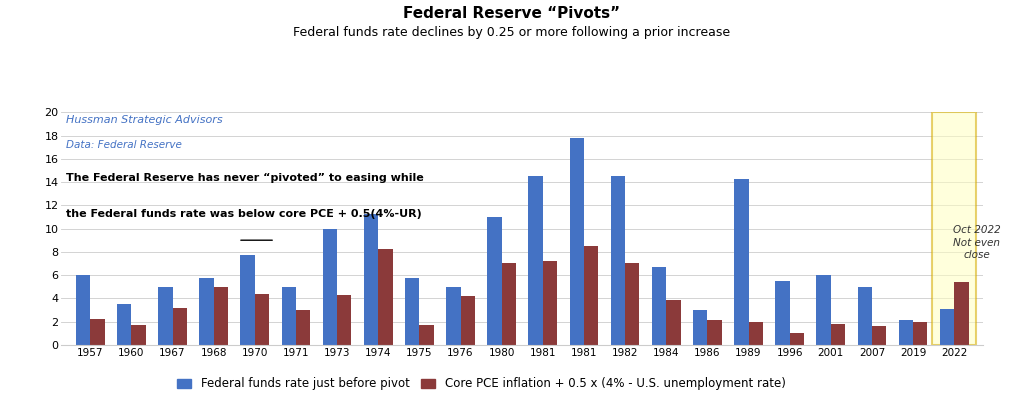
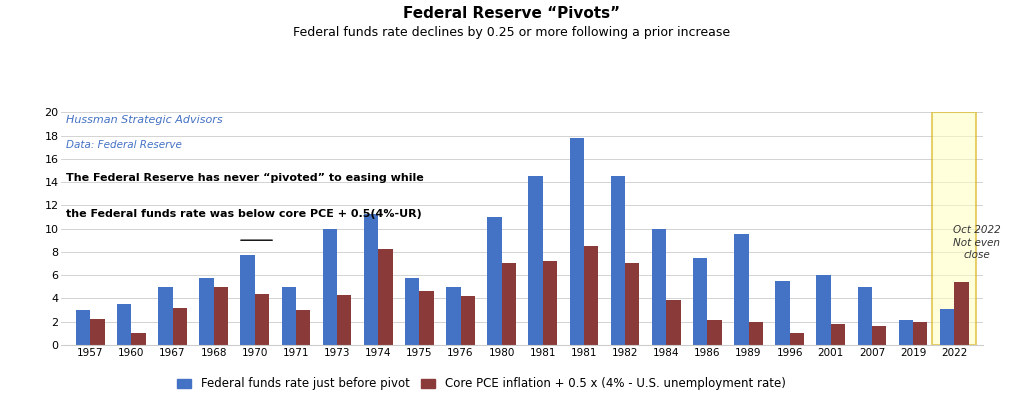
Federal funds rate just before pivot/1957: 6.0 -> 3.0
Core PCE inflation + 0.5 x (4% - U.S. unemployment rate)/1960: 1.7 -> 1.0
Core PCE inflation + 0.5 x (4% - U.S. unemployment rate)/1975: 1.7 -> 4.6
Federal funds rate just before pivot/1984: 6.7 -> 10.0
Federal funds rate just before pivot/1986: 3.0 -> 7.5
Federal funds rate just before pivot/1989: 14.3 -> 9.5
